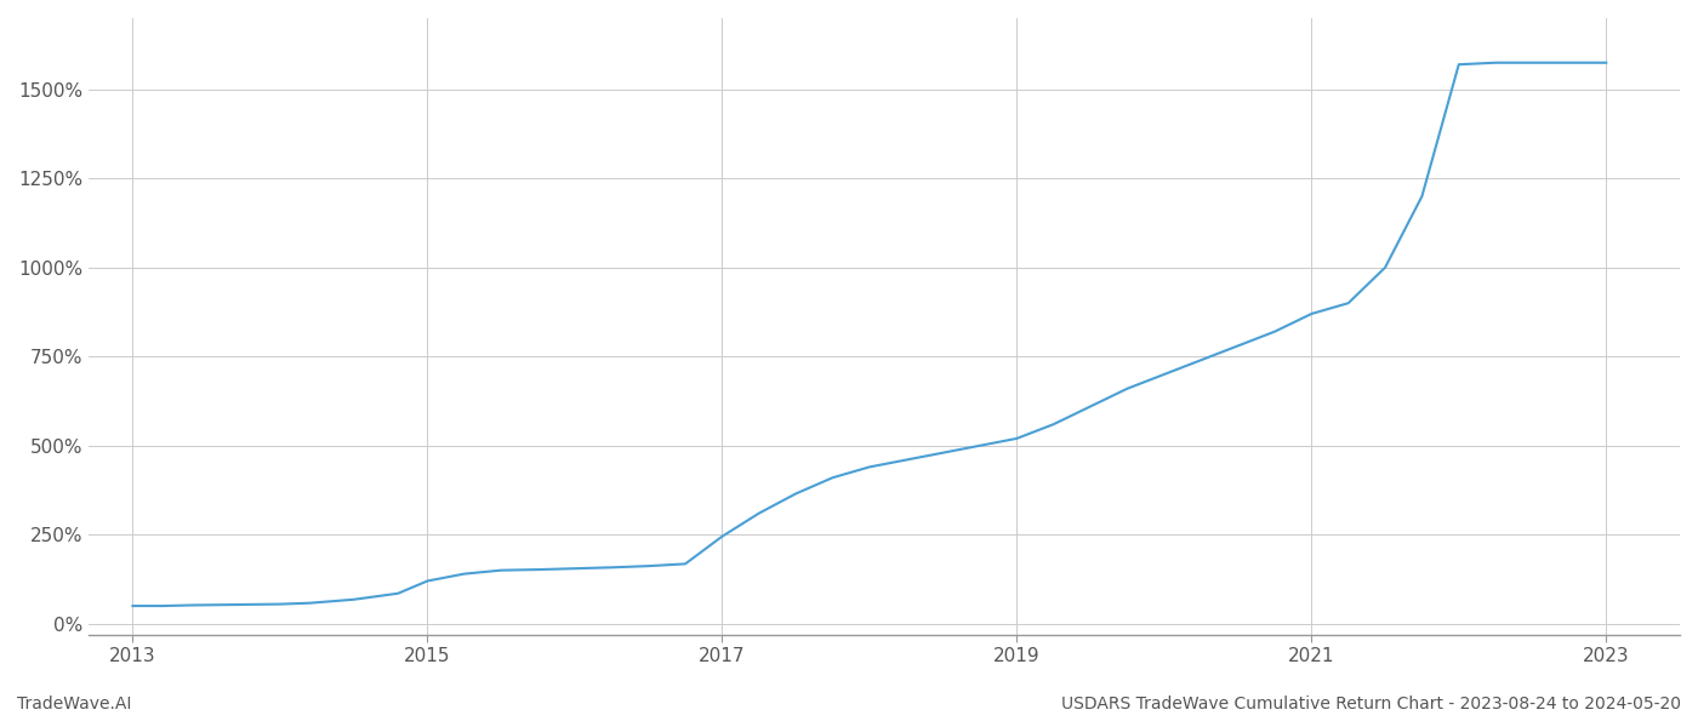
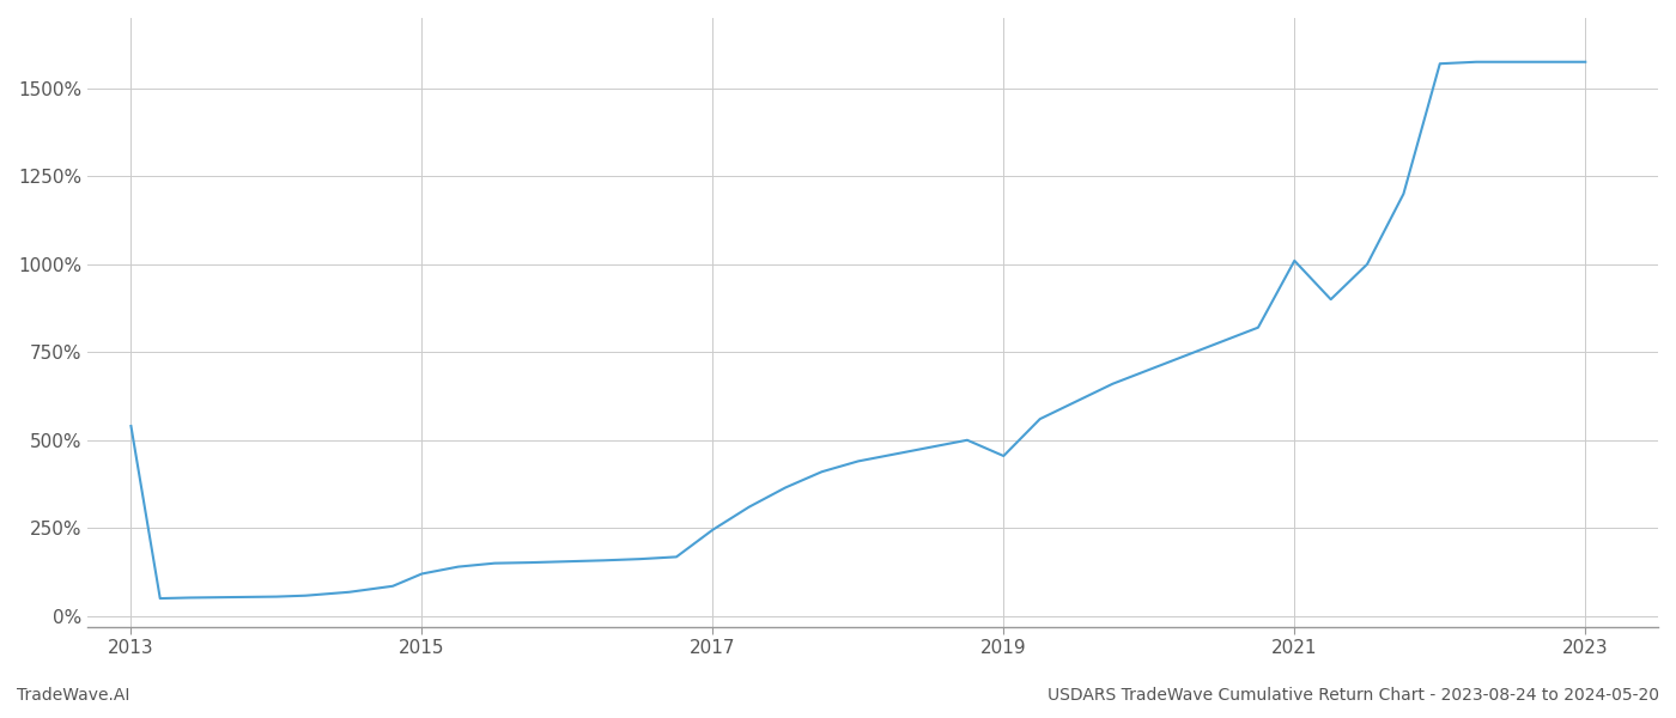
2013: 50% -> 540%
2019: 520% -> 455%
2021: 870% -> 1010%
